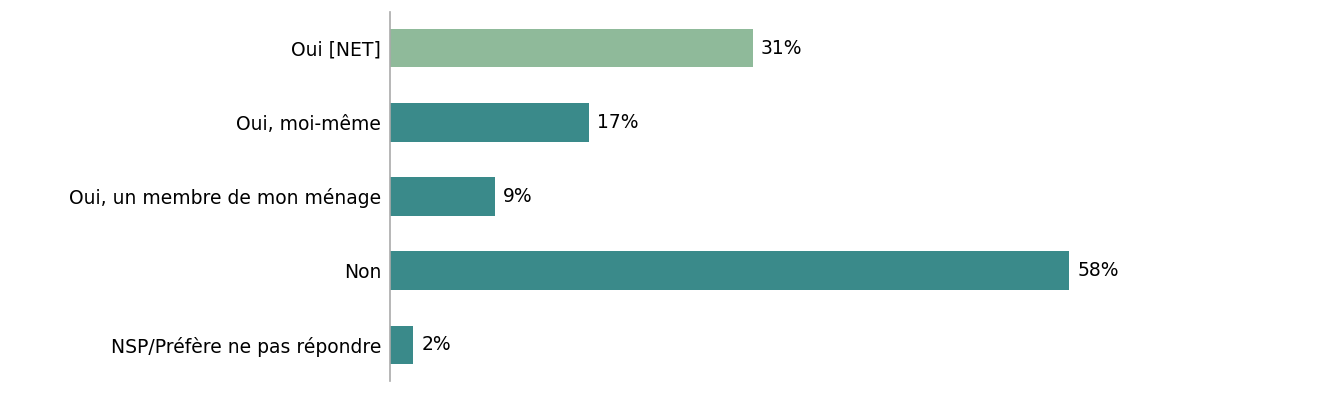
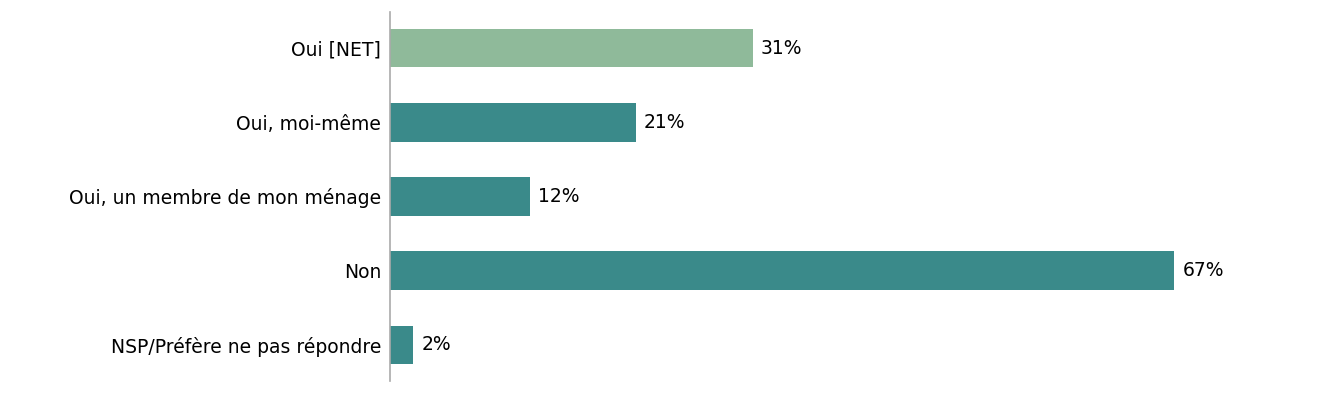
Oui, moi-même: 17% -> 21%
Oui, un membre de mon ménage: 9% -> 12%
Non: 58% -> 67%
